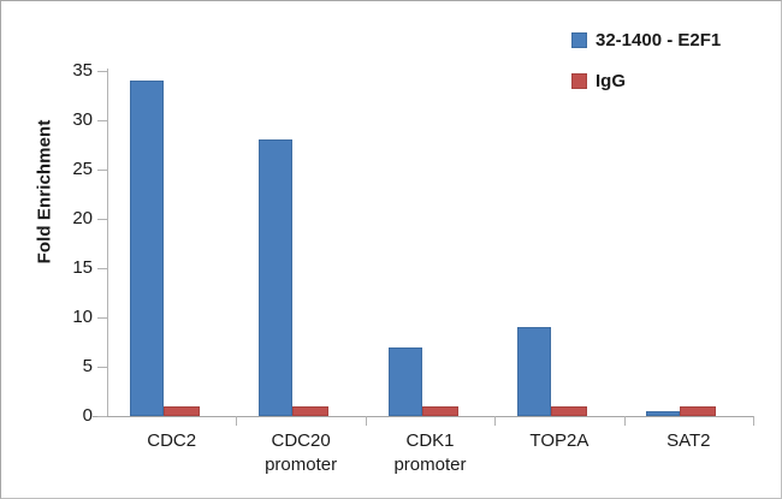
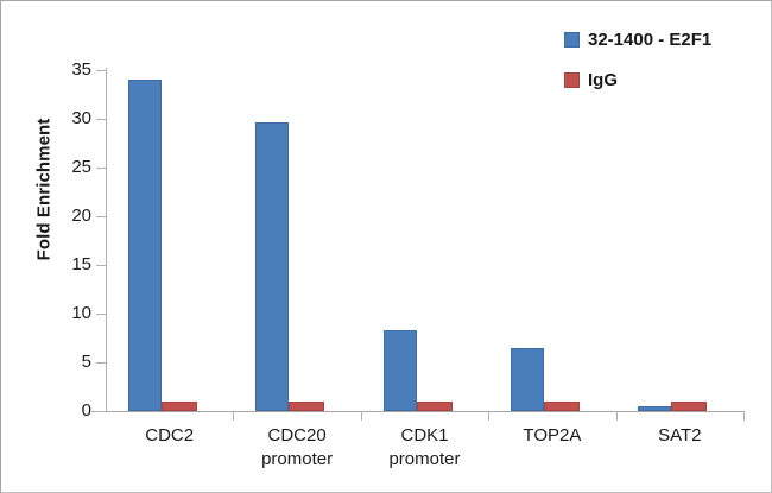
32-1400 - E2F1/CDC20 promoter: 28 -> 30
32-1400 - E2F1/CDK1 promoter: 7 -> 8
32-1400 - E2F1/TOP2A: 9 -> 6
